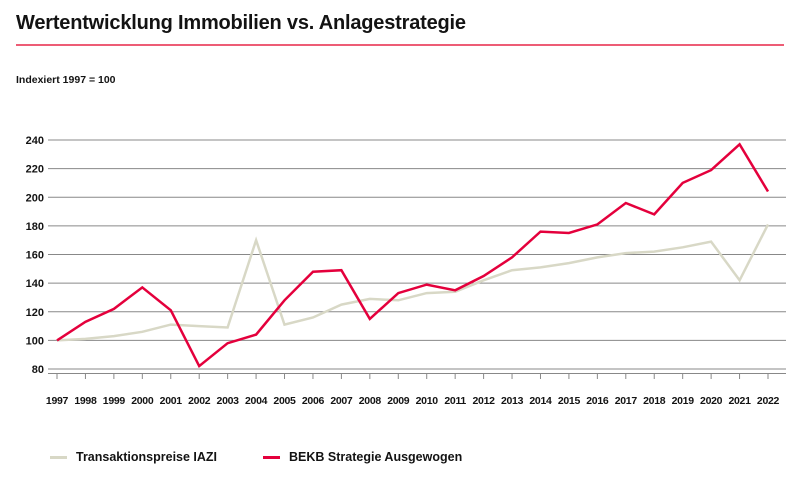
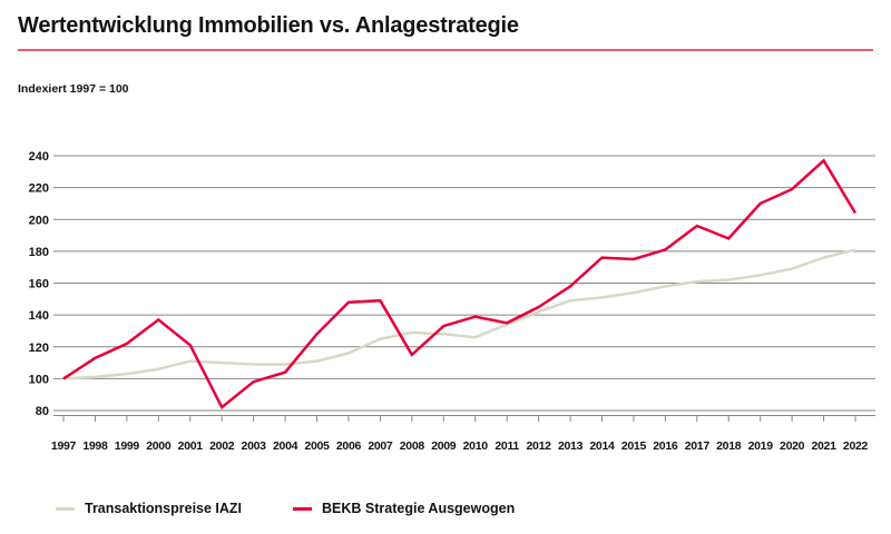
Transaktionspreise IAZI/2004: 170 -> 109
Transaktionspreise IAZI/2010: 133 -> 126
Transaktionspreise IAZI/2021: 142 -> 176
